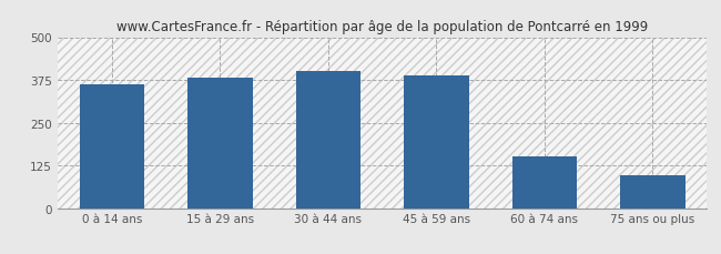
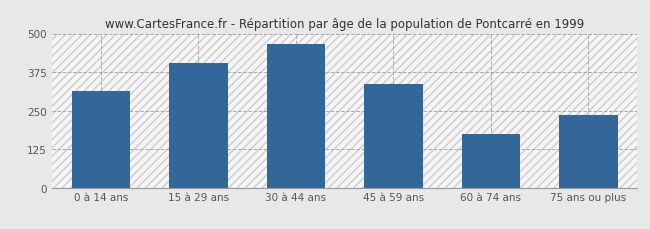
0 à 14 ans: 362 -> 315
15 à 29 ans: 381 -> 405
30 à 44 ans: 400 -> 465
45 à 59 ans: 388 -> 335
60 à 74 ans: 150 -> 175
75 ans ou plus: 97 -> 235
